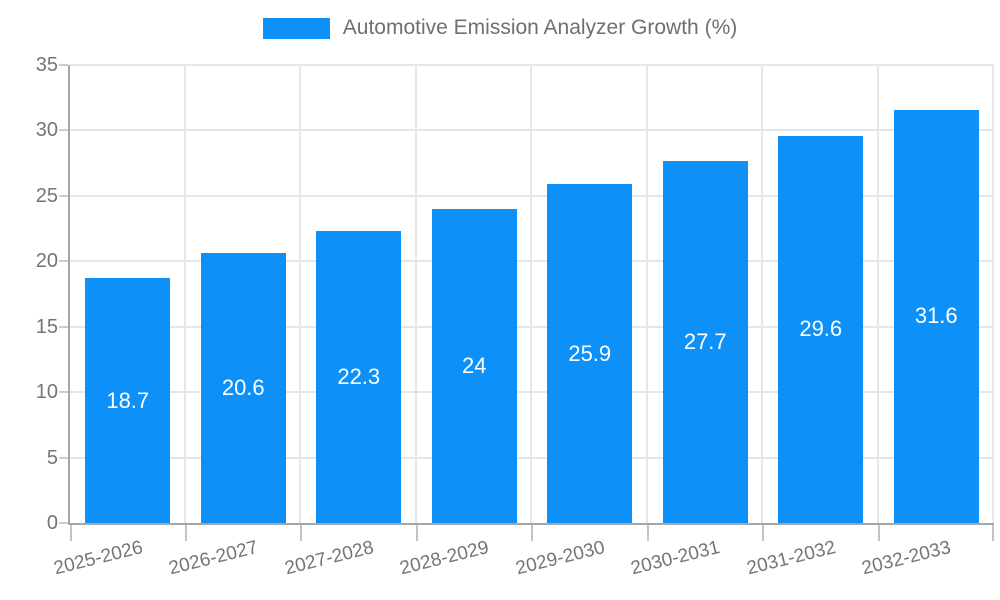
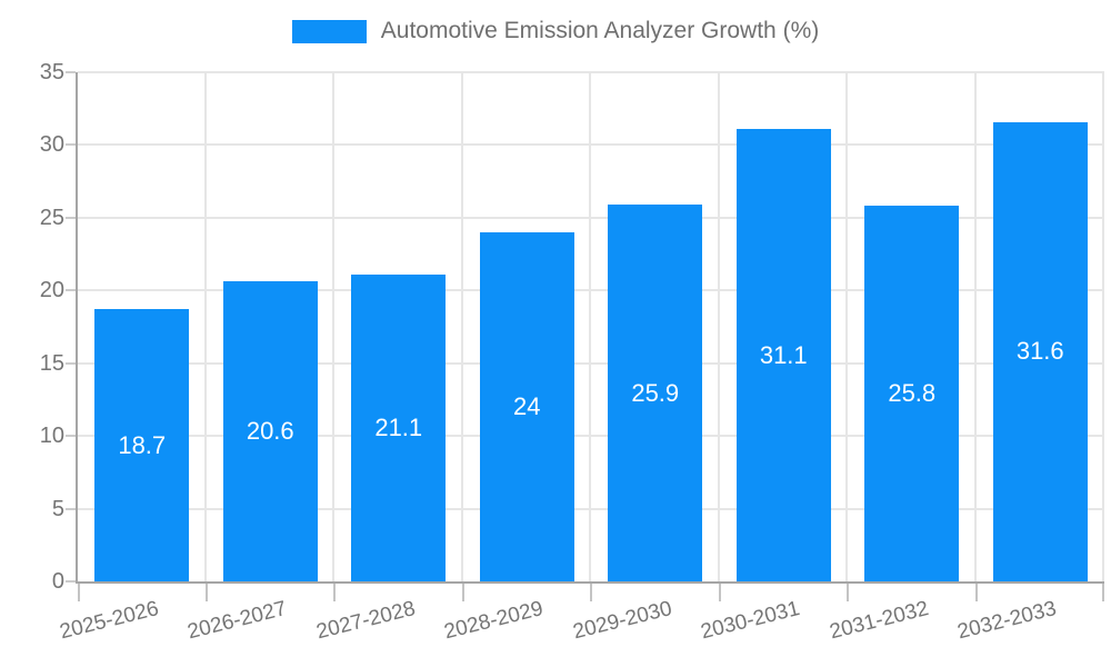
2027-2028: 22.3 -> 21.1
2030-2031: 27.7 -> 31.1
2031-2032: 29.6 -> 25.8
